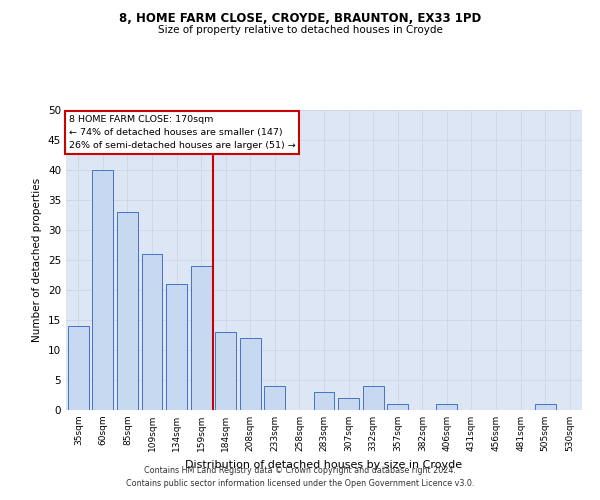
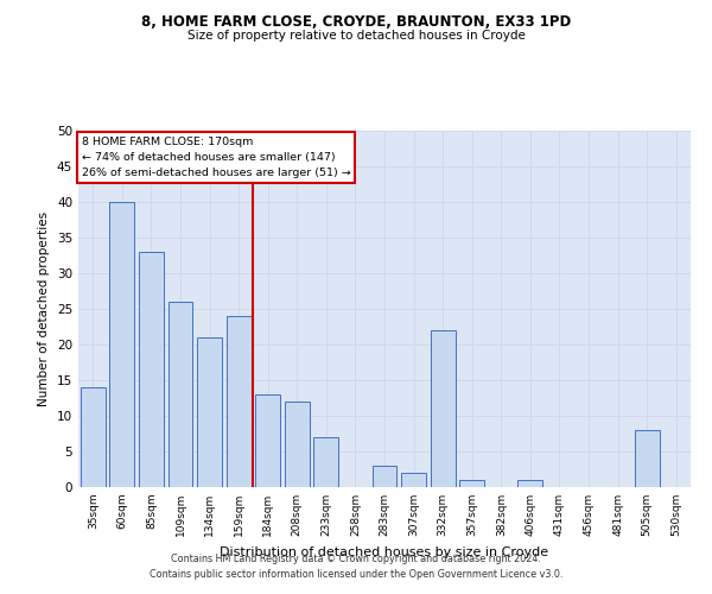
233sqm: 4 -> 7
332sqm: 4 -> 22
505sqm: 1 -> 8
